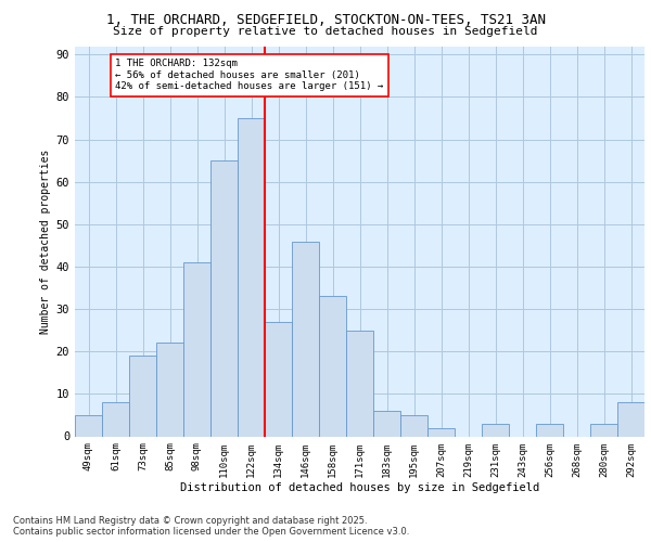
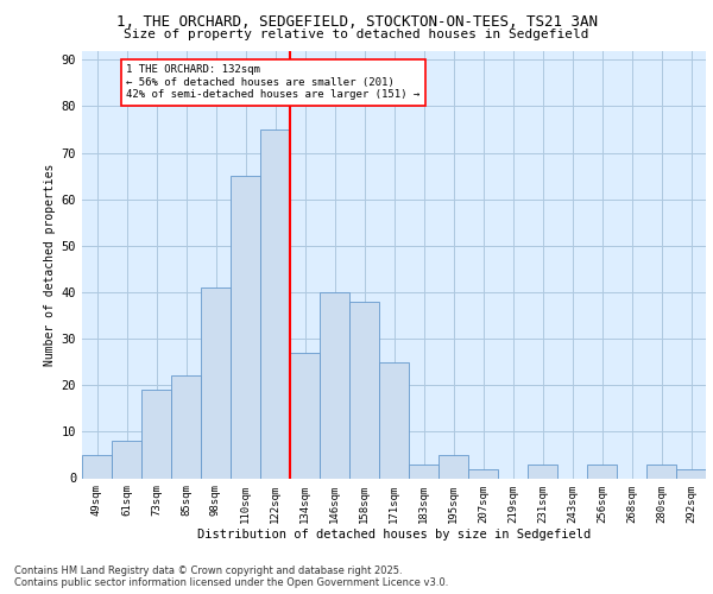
146sqm: 46 -> 40
158sqm: 33 -> 38
183sqm: 6 -> 3
292sqm: 8 -> 2
